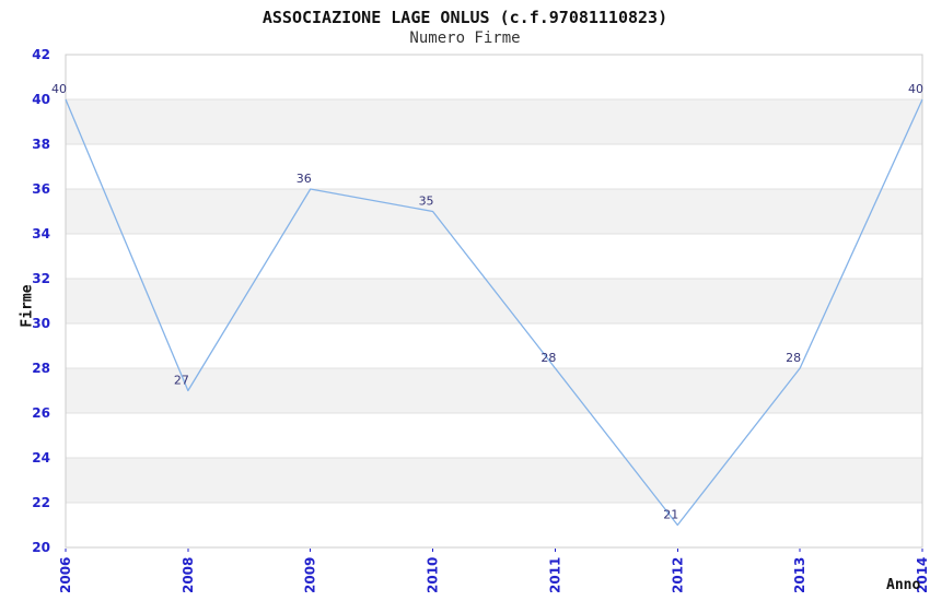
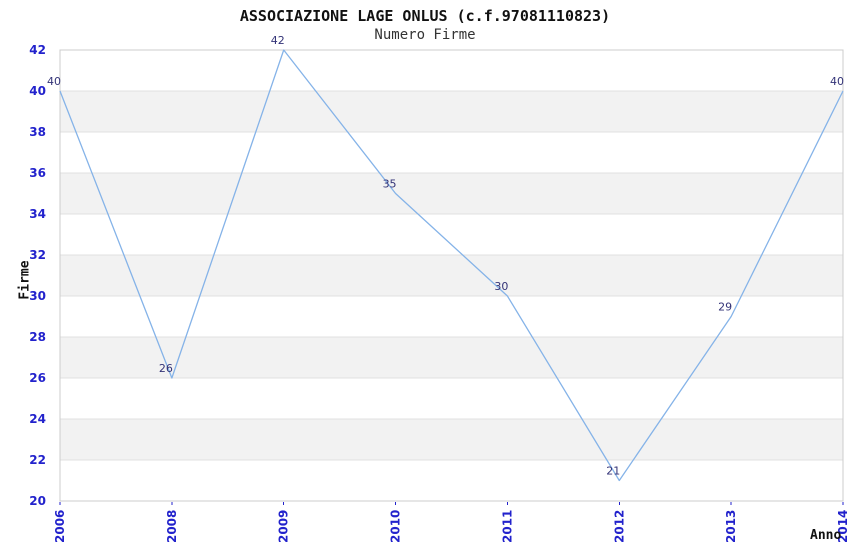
2008: 27 -> 26
2009: 36 -> 42
2011: 28 -> 30
2013: 28 -> 29
